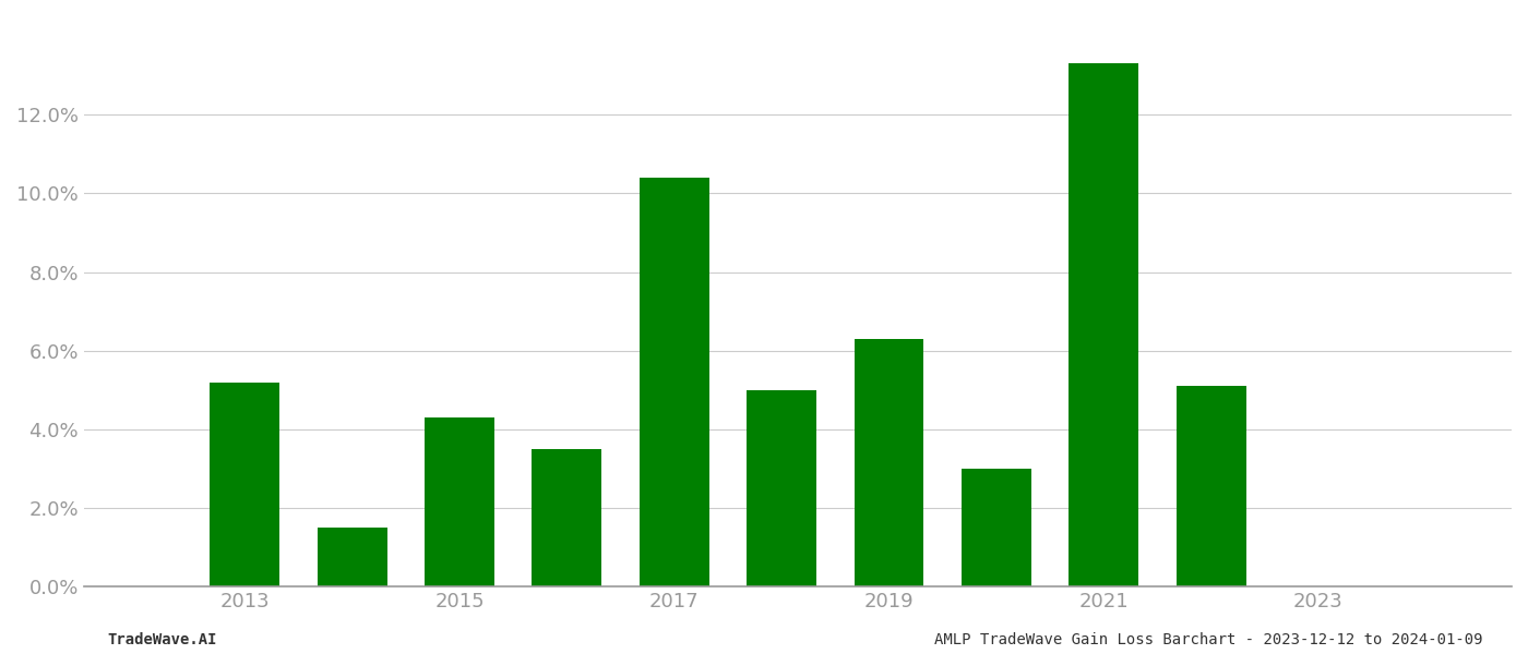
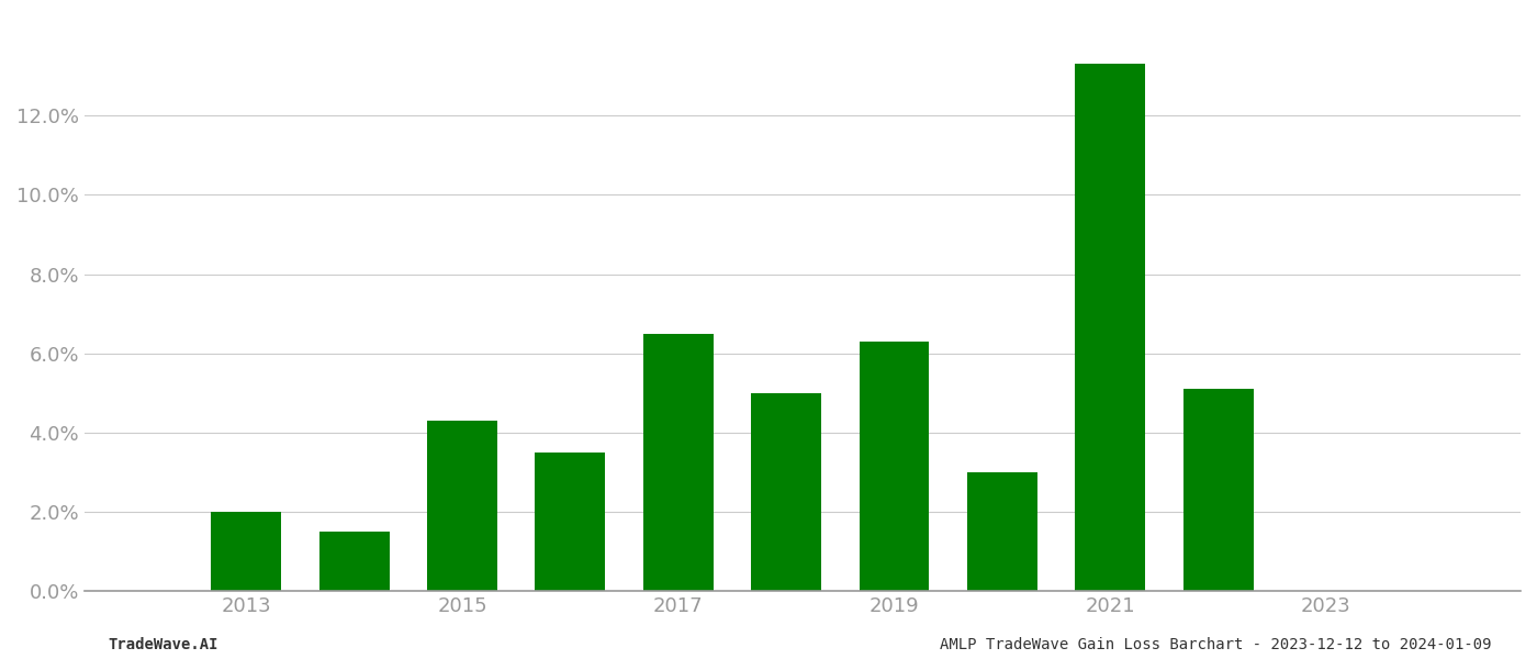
2013: 5.2% -> 2.0%
2017: 10.4% -> 6.5%
